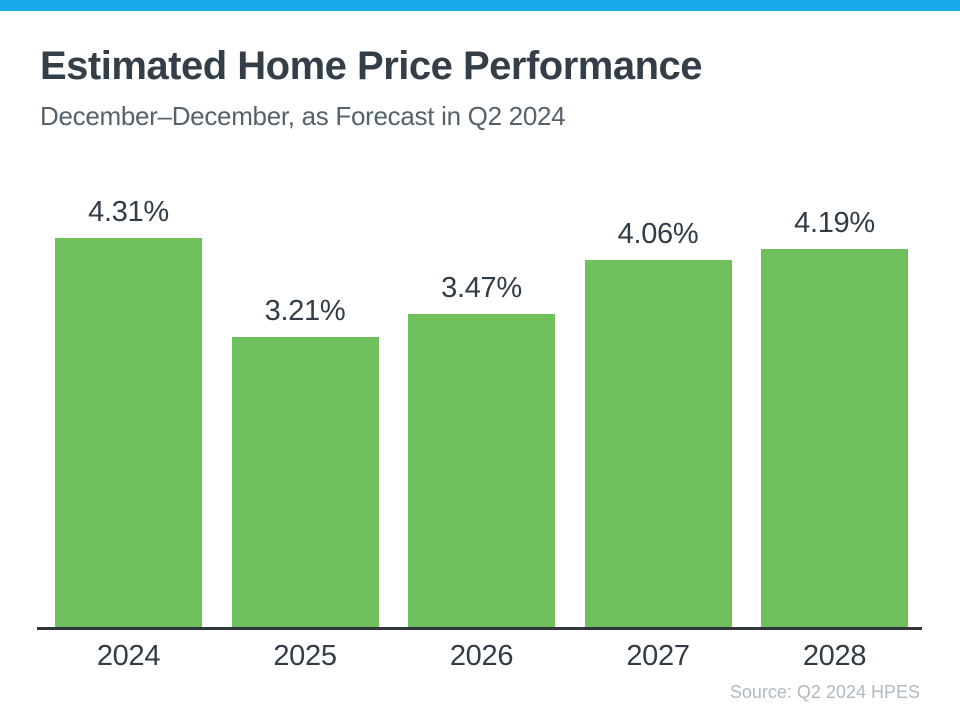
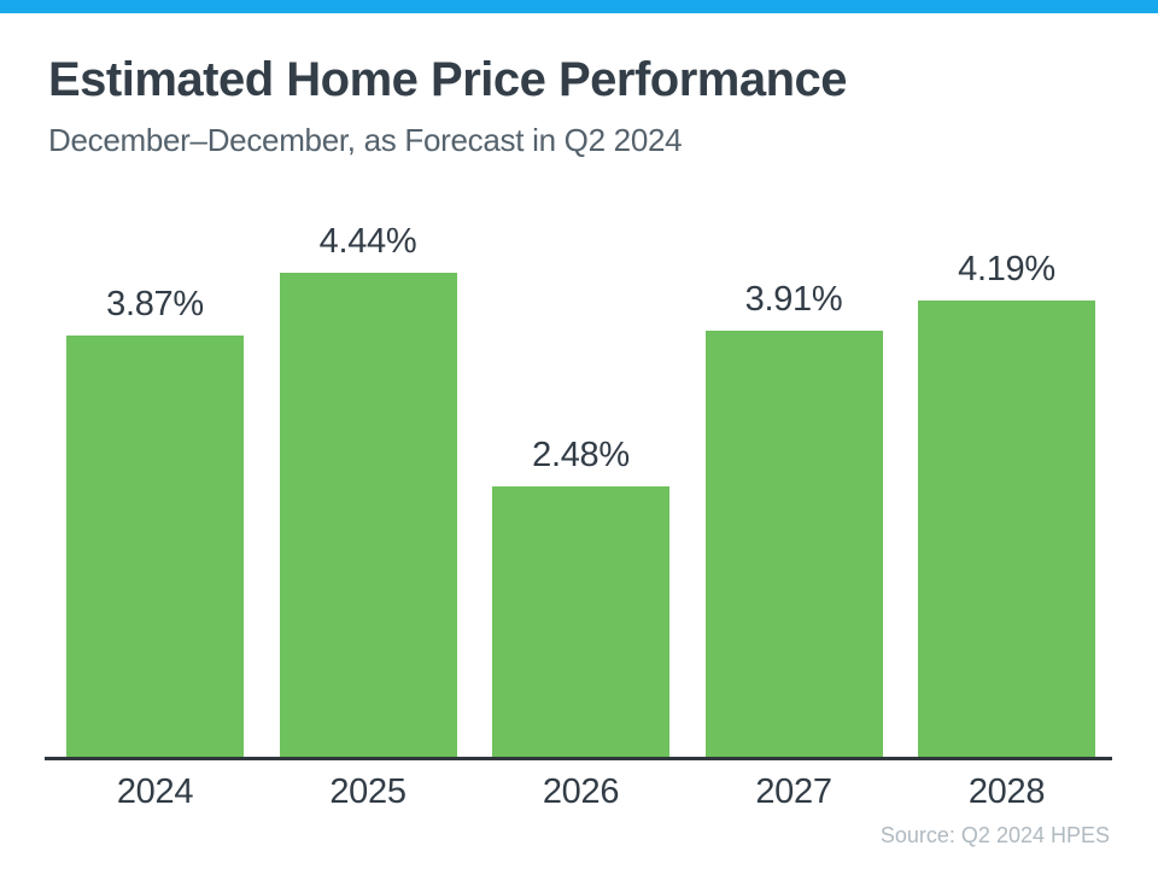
2024: 4.31% -> 3.87%
2025: 3.21% -> 4.44%
2026: 3.47% -> 2.48%
2027: 4.06% -> 3.91%
